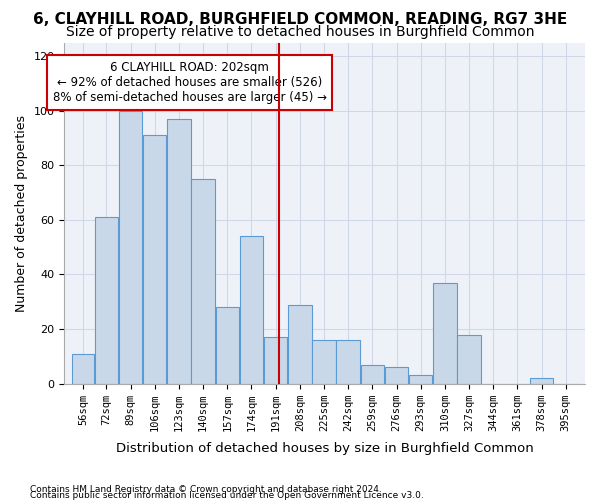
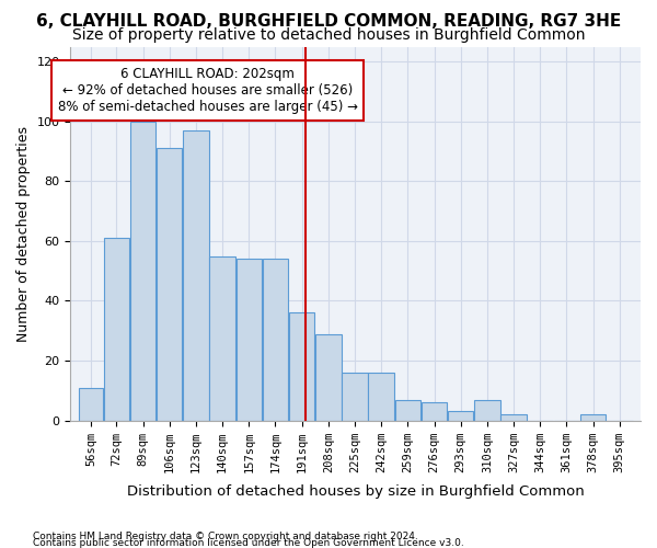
140sqm: 75 -> 55
157sqm: 28 -> 54
191sqm: 17 -> 36
310sqm: 37 -> 7
327sqm: 18 -> 2
